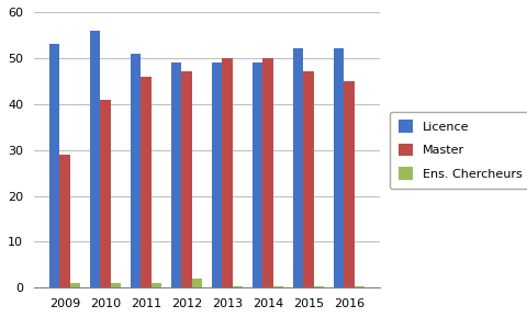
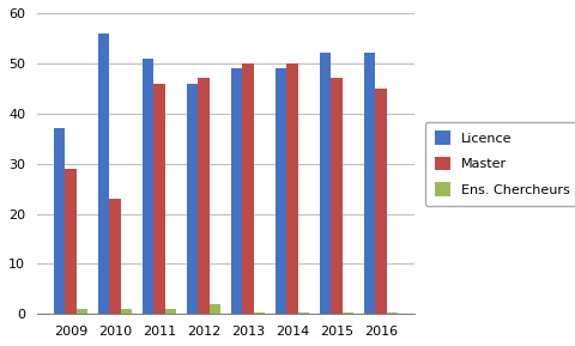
Licence/2009: 53 -> 37
Master/2010: 41 -> 23
Licence/2012: 49 -> 46
